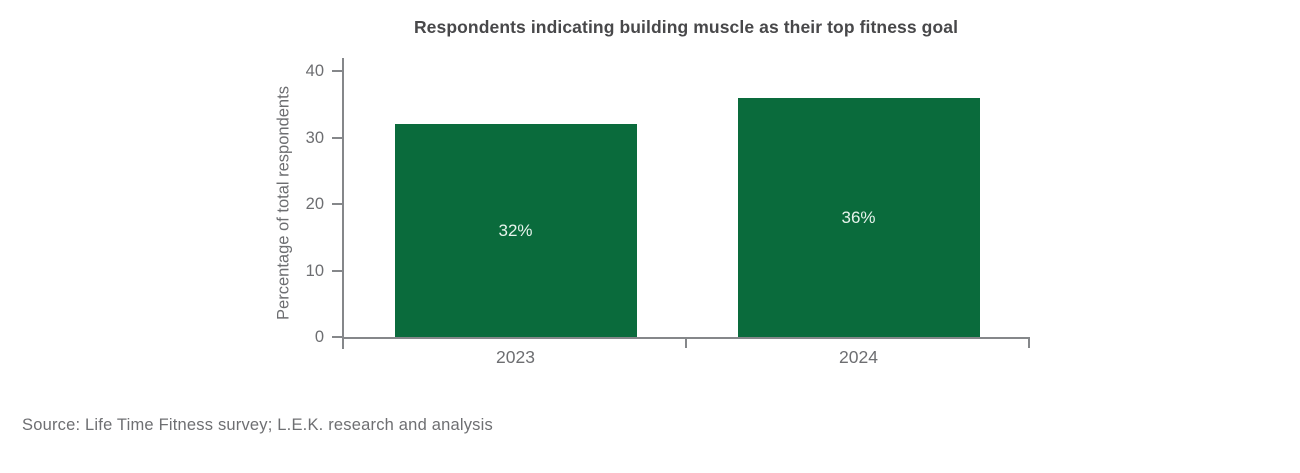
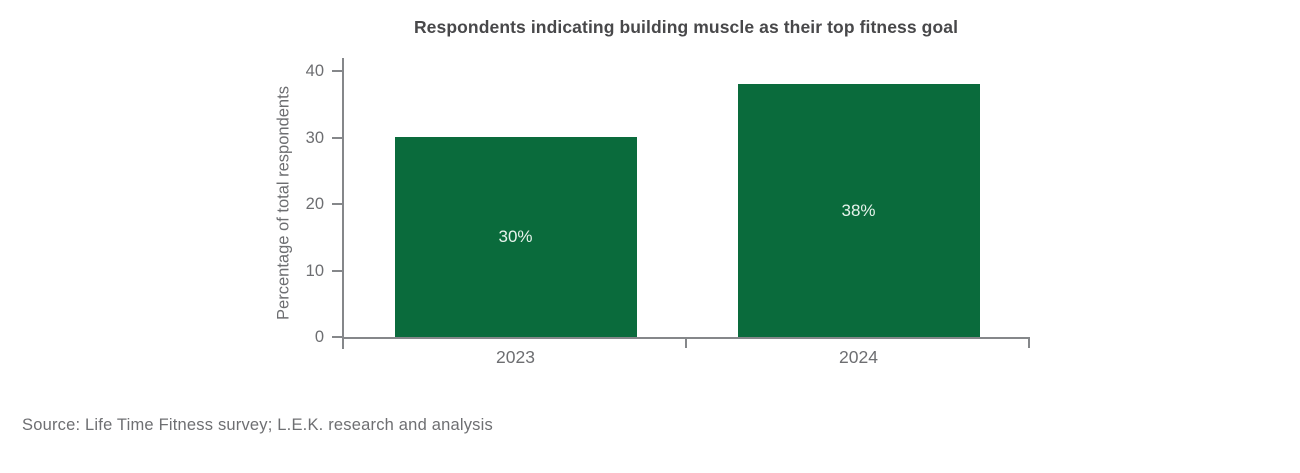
2023: 32% -> 30%
2024: 36% -> 38%
